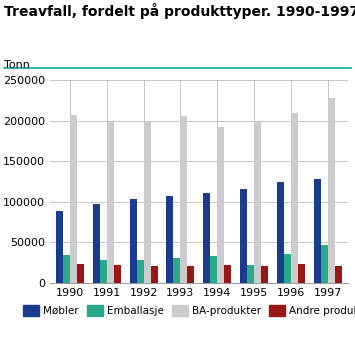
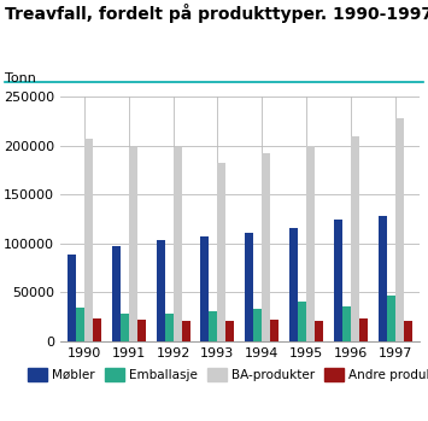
BA-produkter/1993: 206000 -> 183000
Emballasje/1995: 22000 -> 40000
